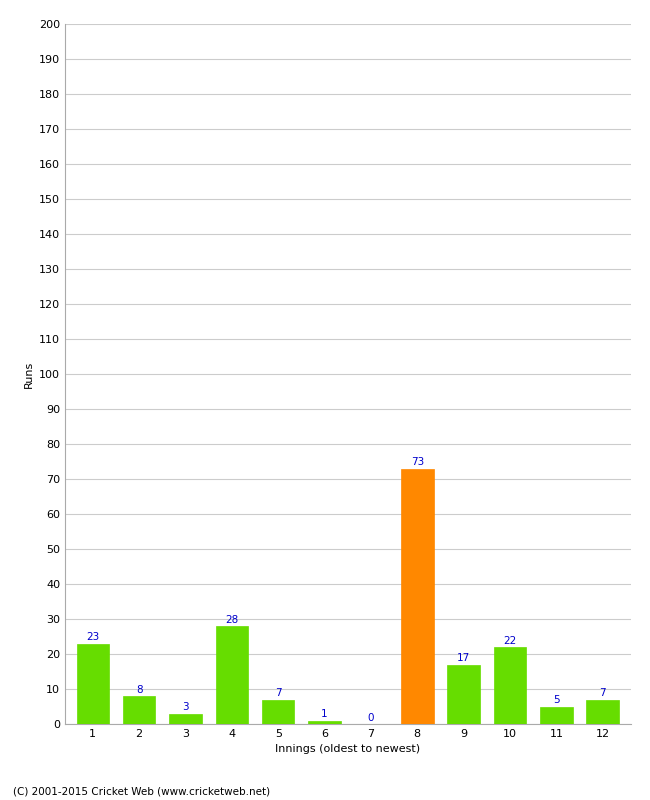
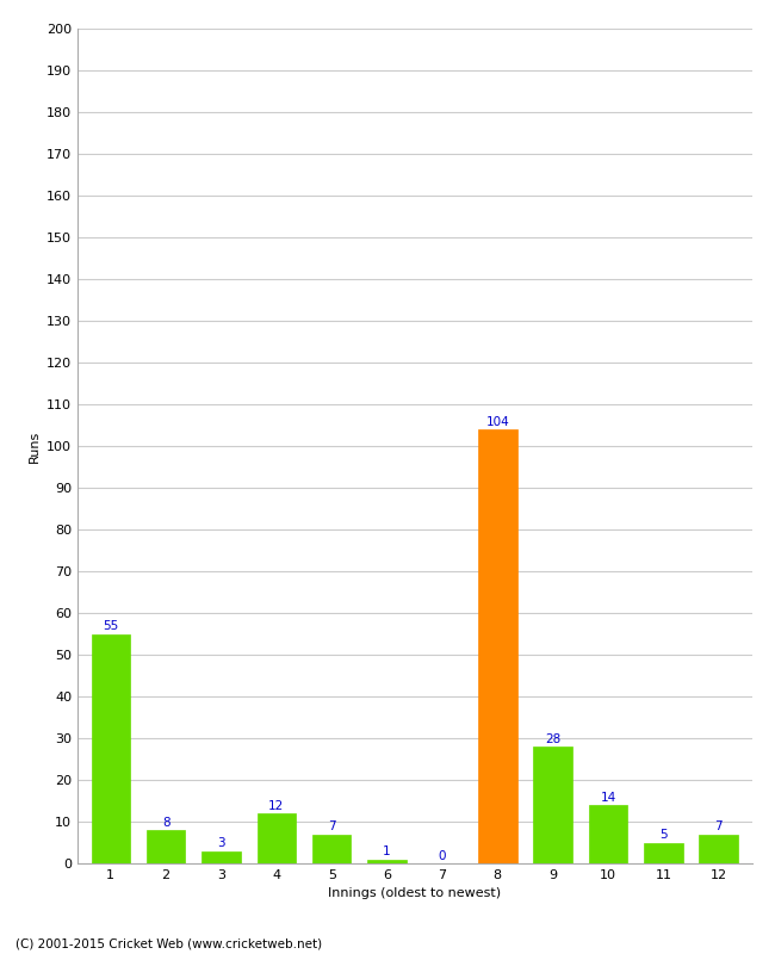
1: 23 -> 55
4: 28 -> 12
8: 73 -> 104
9: 17 -> 28
10: 22 -> 14
